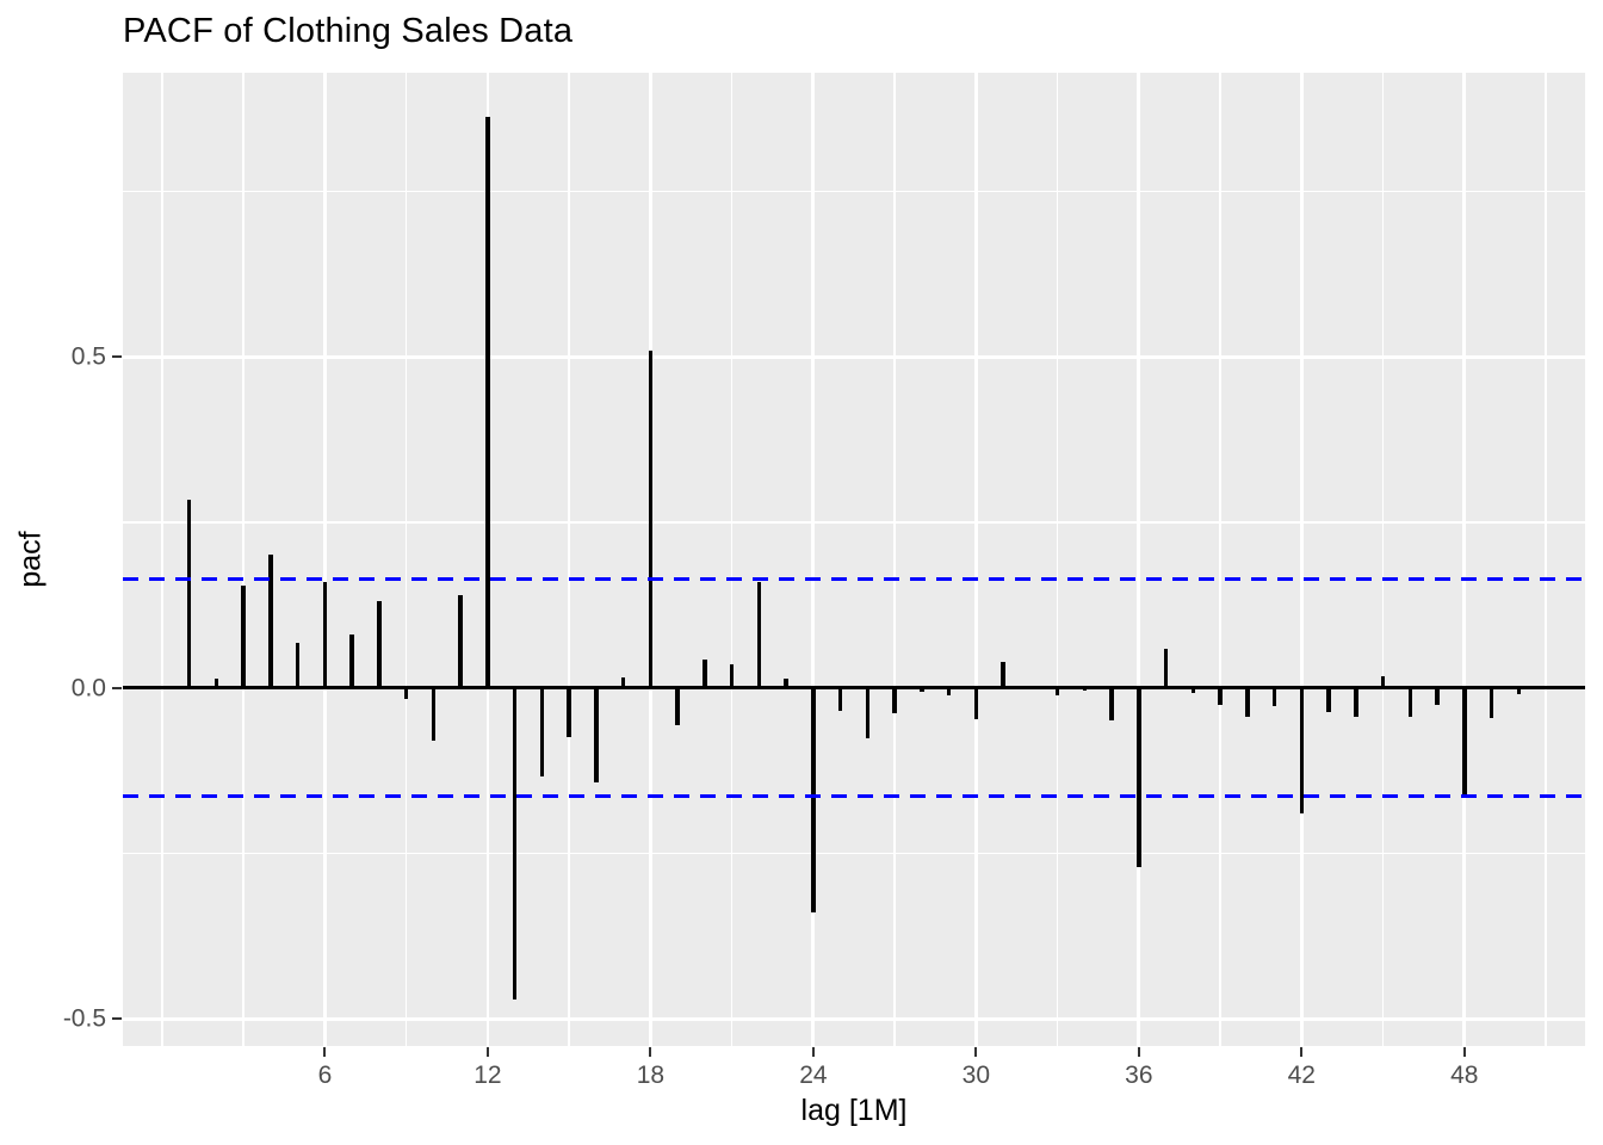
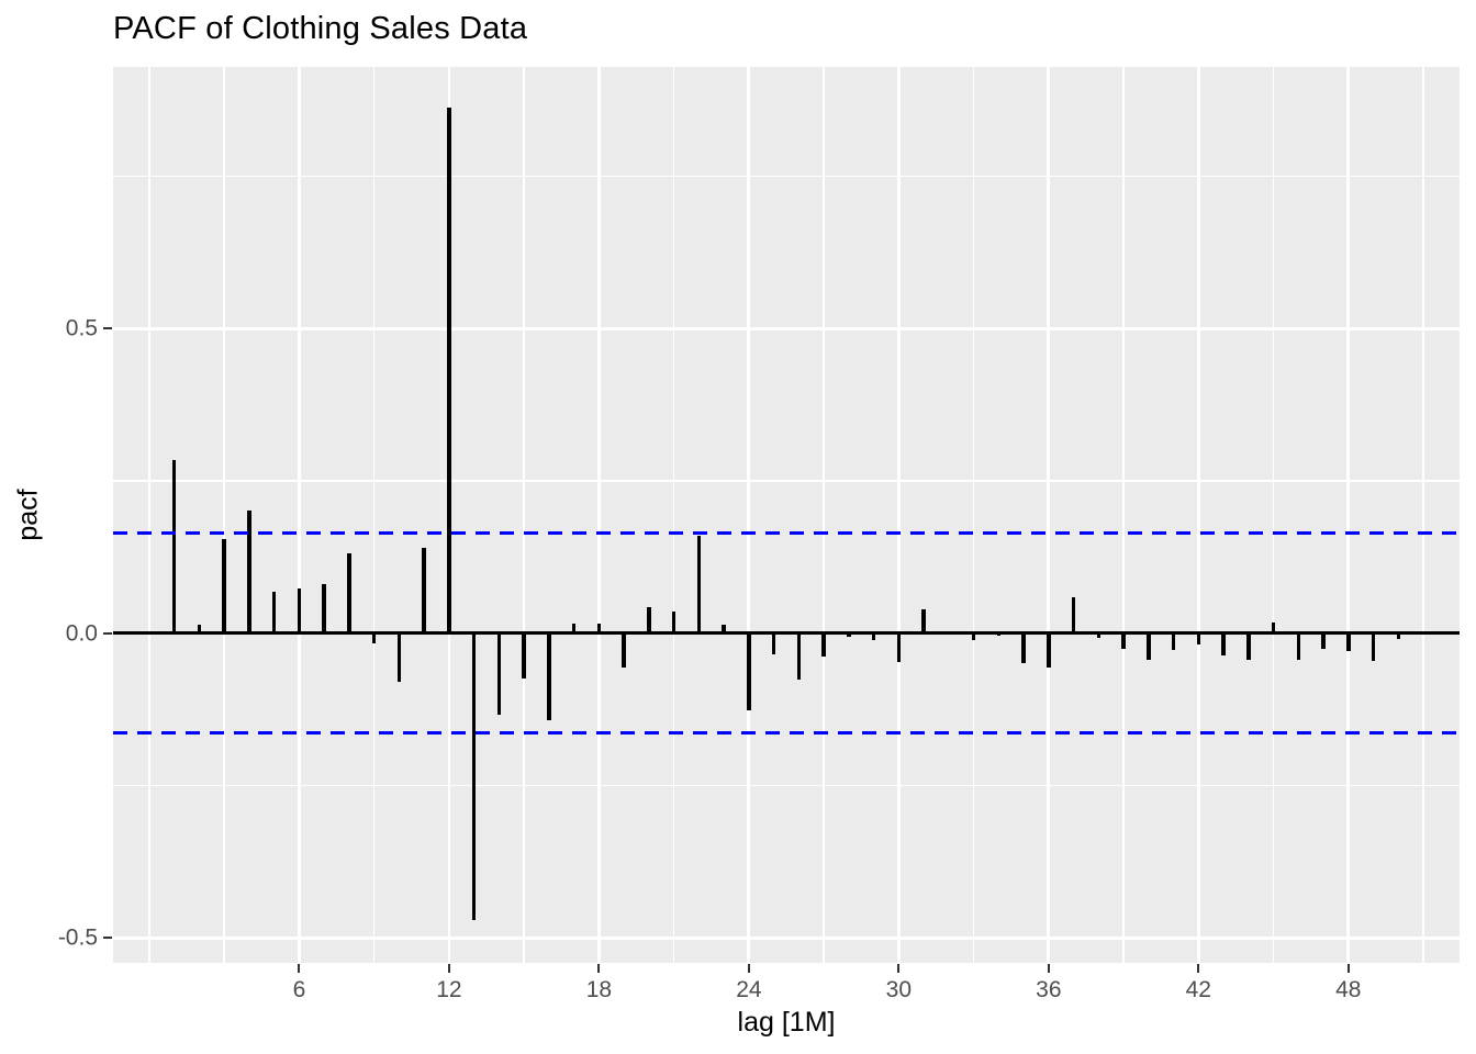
6: 0.16 -> 0.07
18: 0.51 -> 0.02
24: -0.34 -> -0.13
36: -0.27 -> -0.06
42: -0.19 -> -0.02
48: -0.16 -> -0.03
